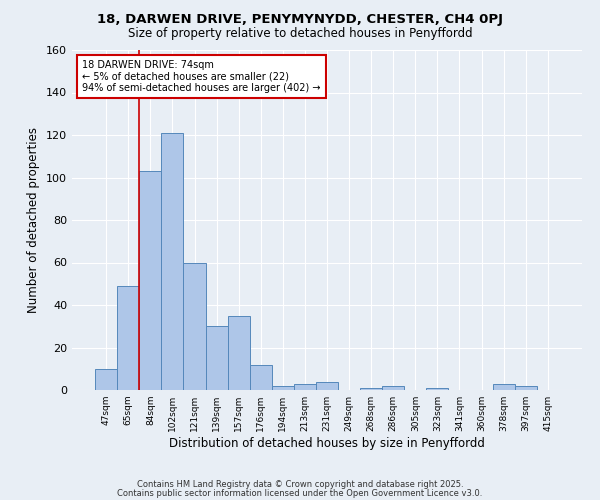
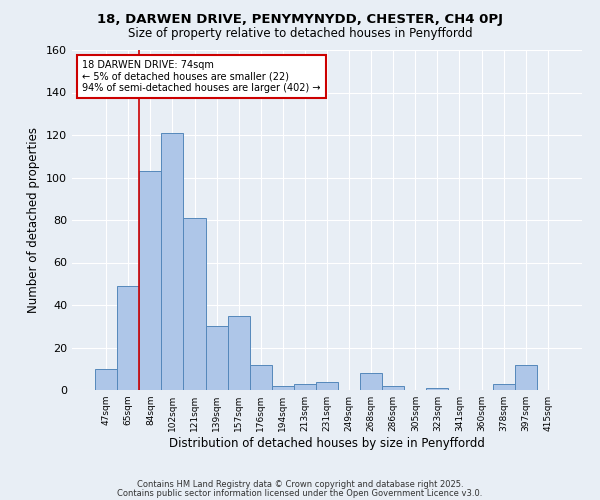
121sqm: 60 -> 81
268sqm: 1 -> 8
397sqm: 2 -> 12
